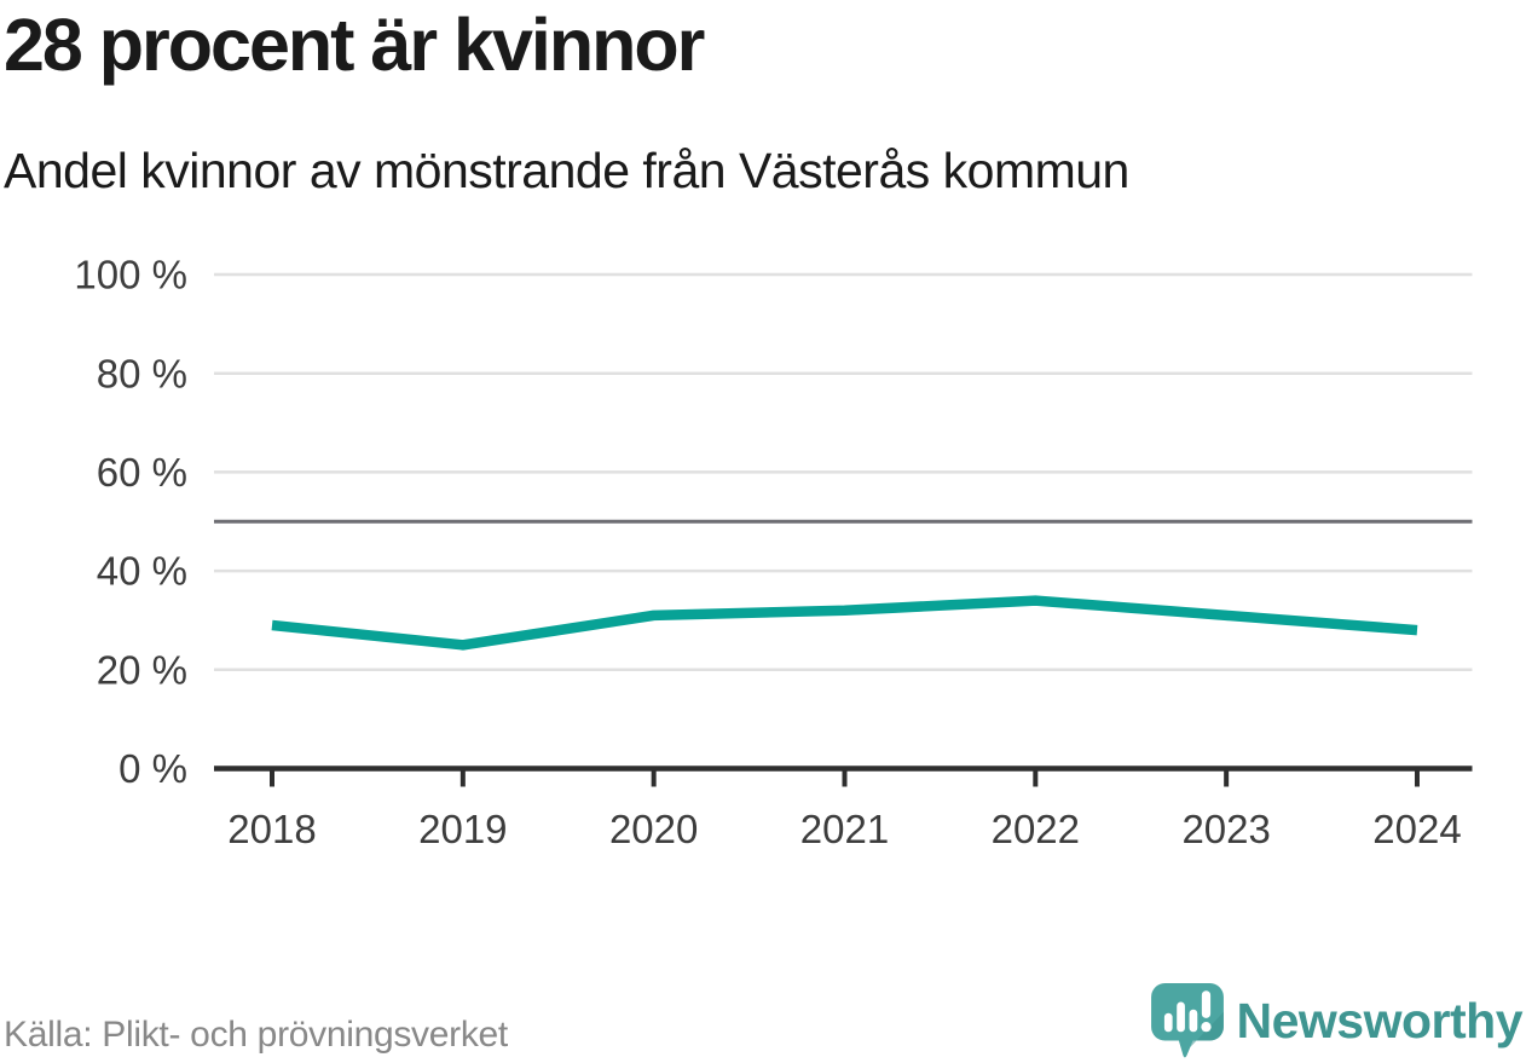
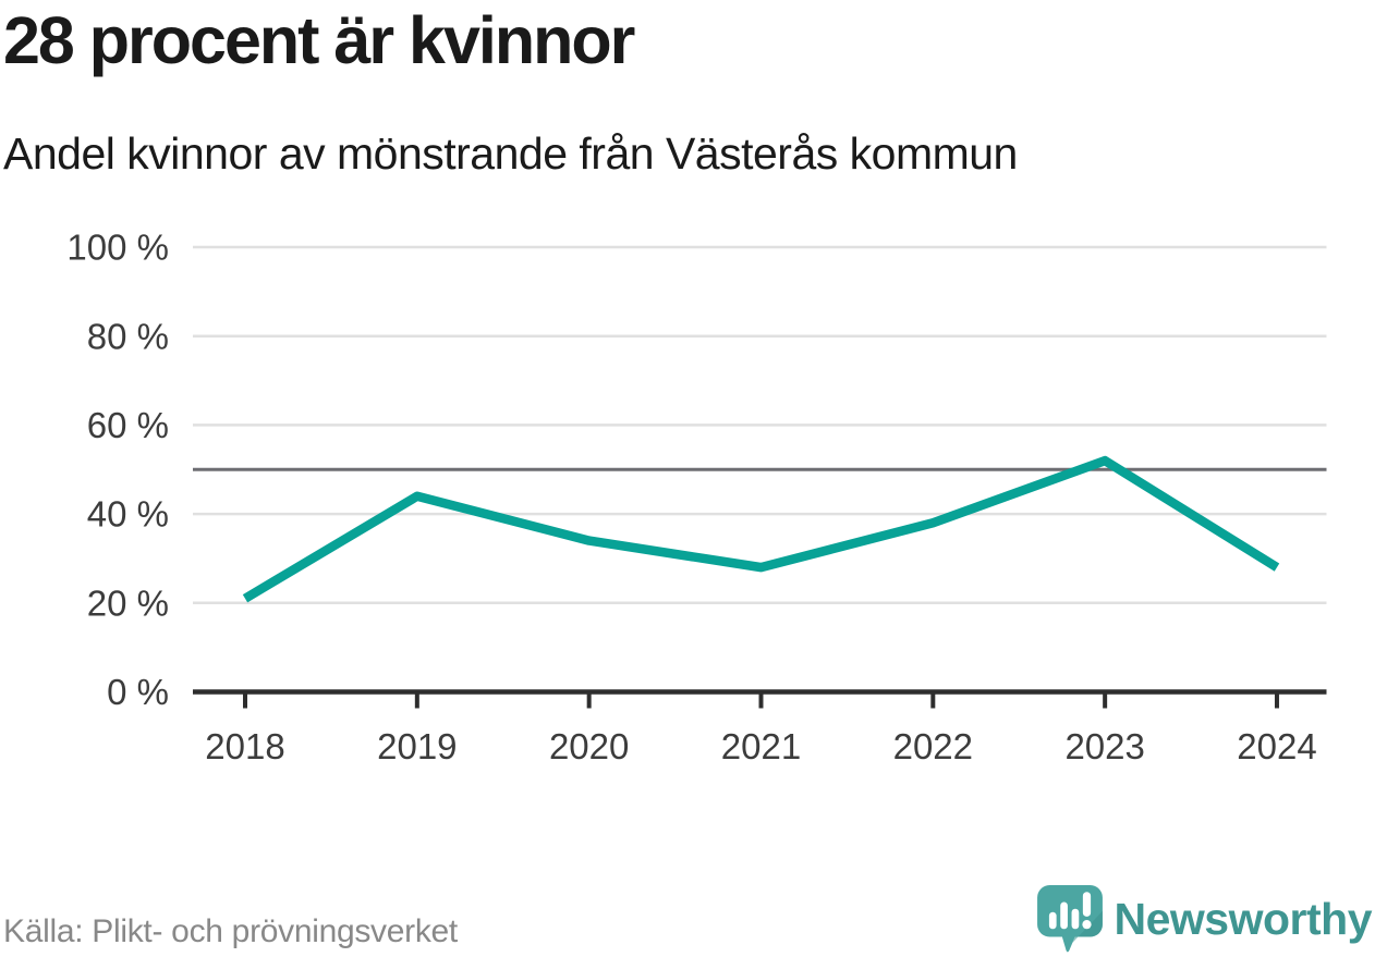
2018: 29% -> 21%
2019: 25% -> 44%
2020: 31% -> 34%
2021: 32% -> 28%
2022: 34% -> 38%
2023: 31% -> 52%
